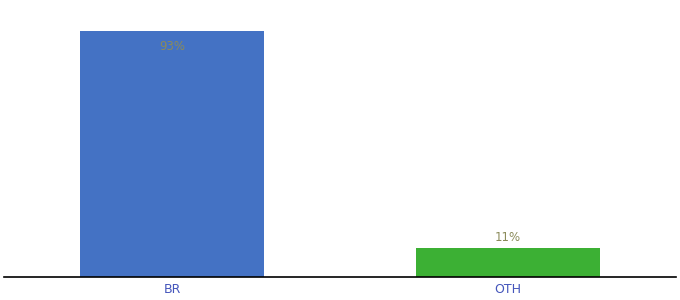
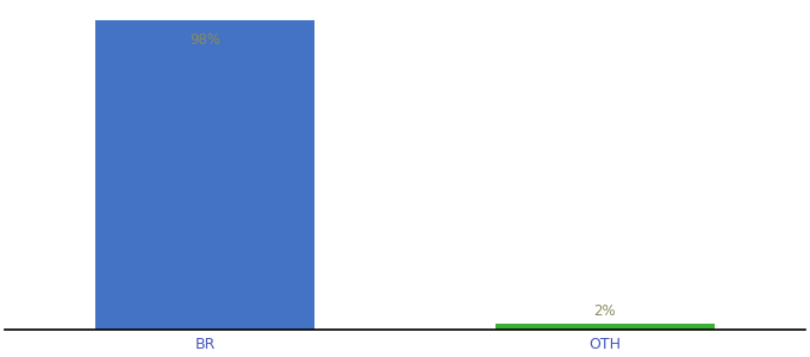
BR: 93% -> 98%
OTH: 11% -> 2%
